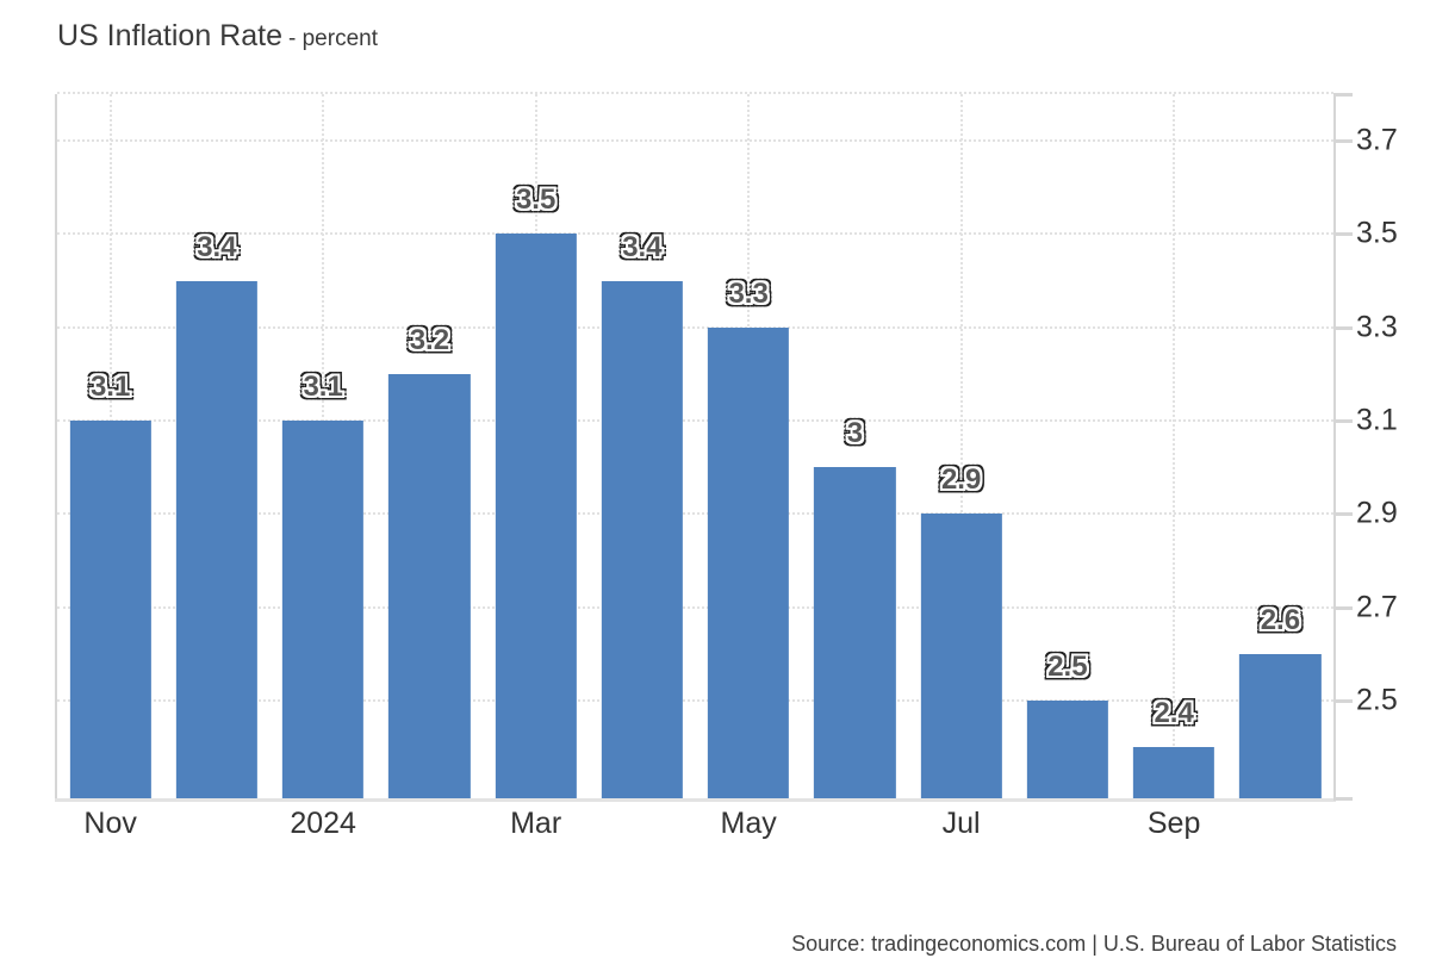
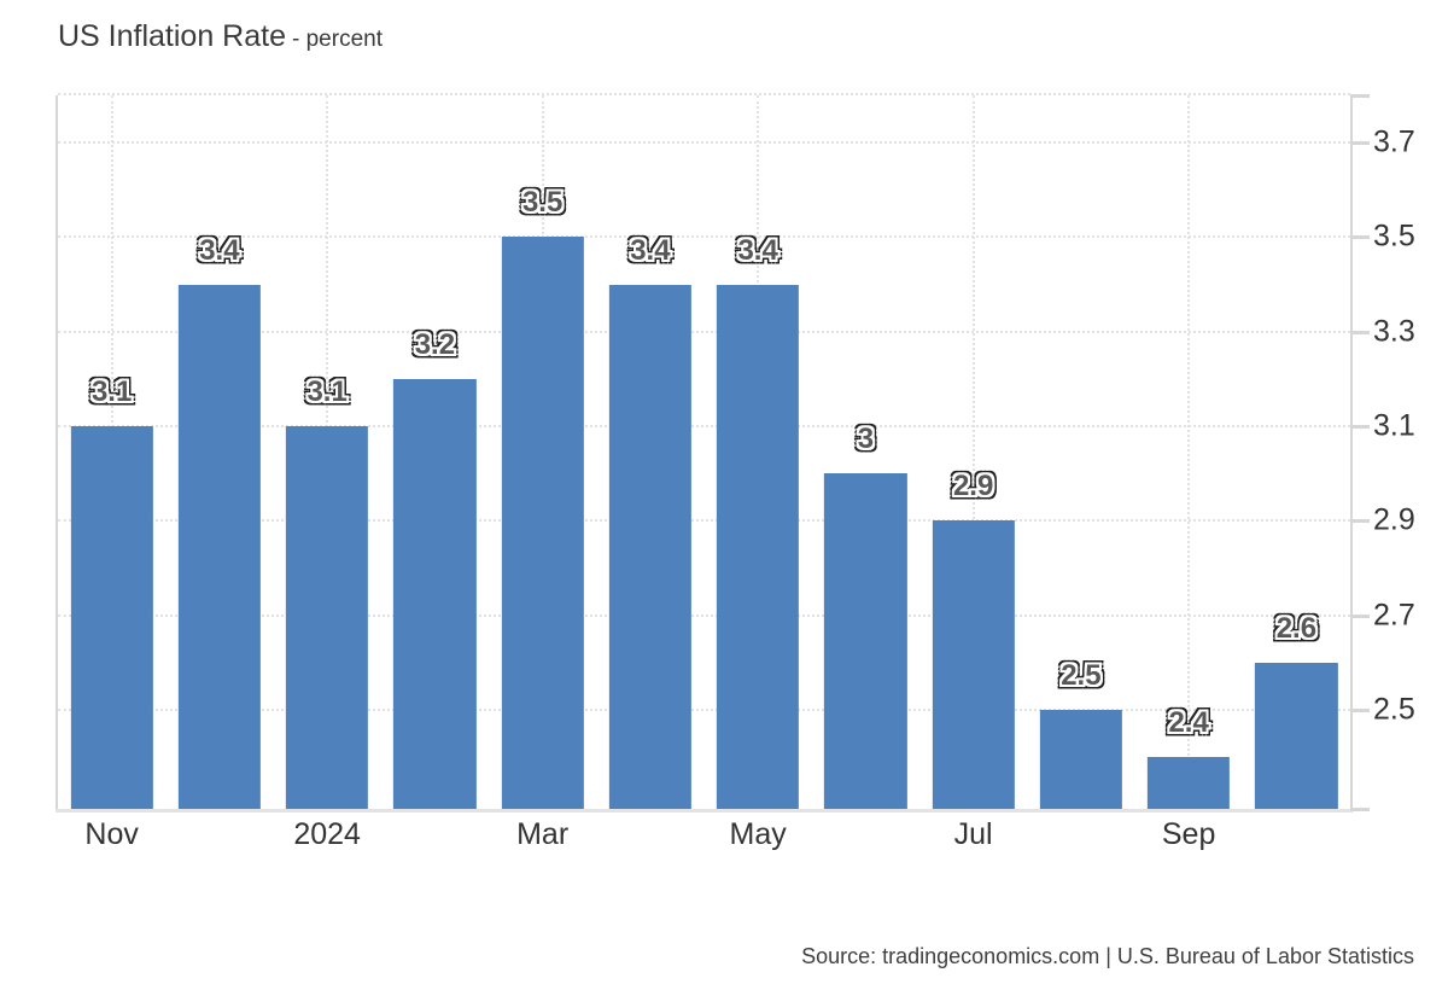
May: 3.3 -> 3.4
